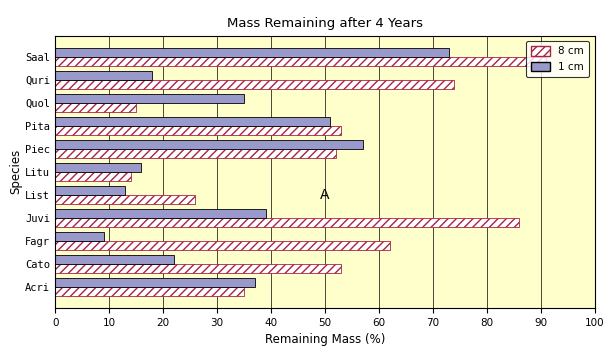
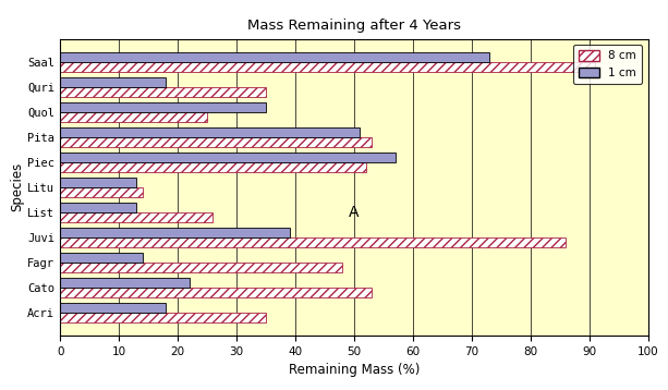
8 cm/Quri: 74 -> 35
8 cm/Quol: 15 -> 25
1 cm/Litu: 16 -> 13
1 cm/Fagr: 9 -> 14
8 cm/Fagr: 62 -> 48
1 cm/Acri: 37 -> 18
